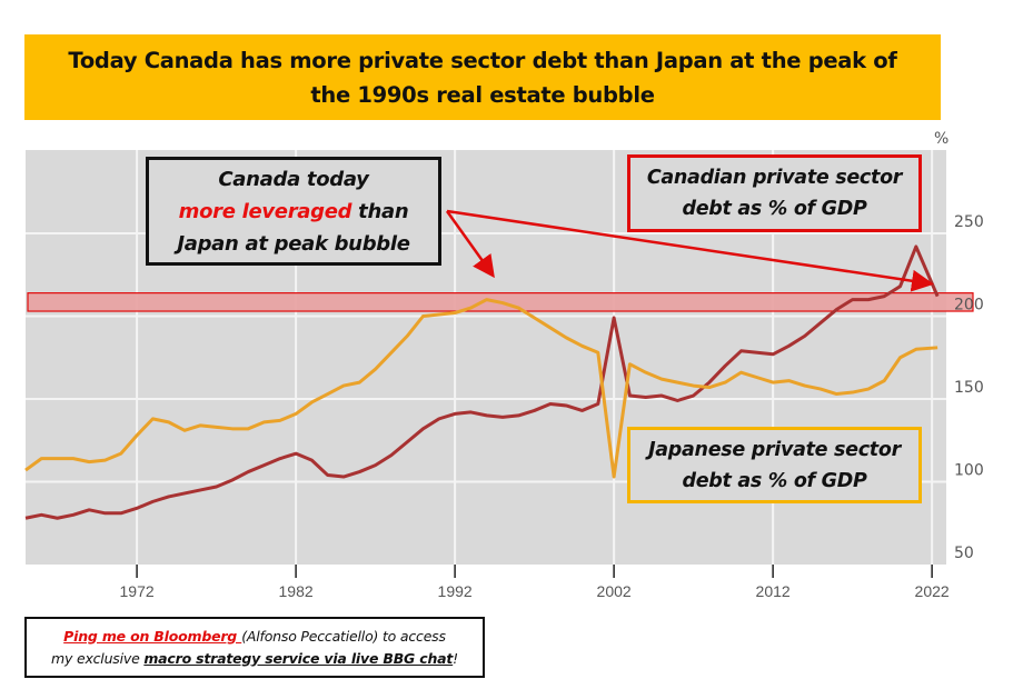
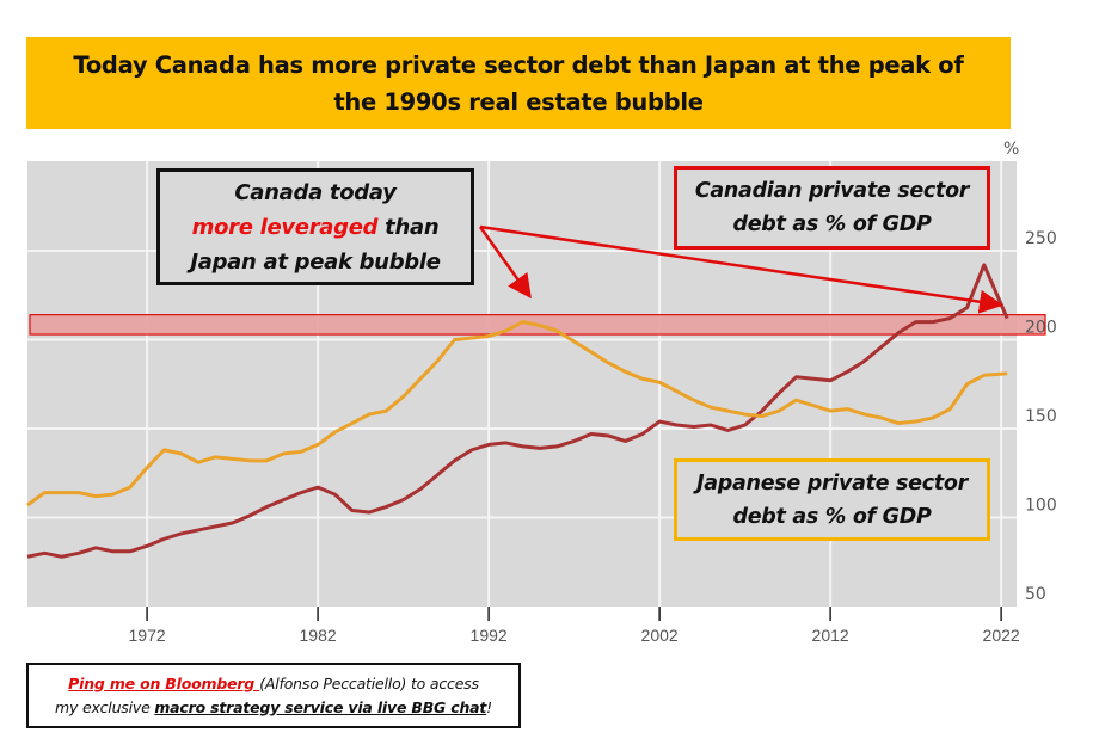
Canadian private sector debt as % of GDP/2002: 199 -> 154
Japanese private sector debt as % of GDP/2002: 103 -> 176
